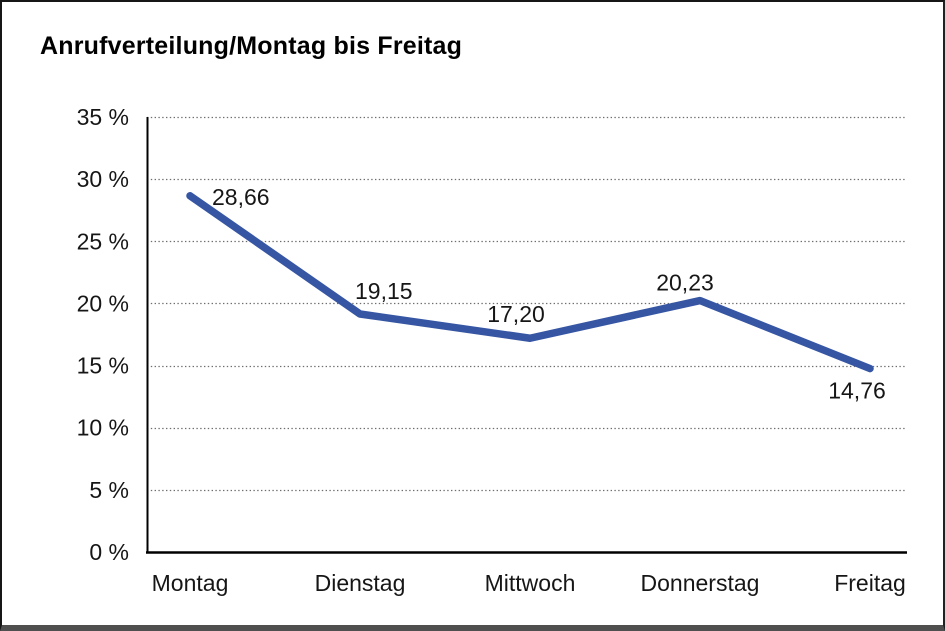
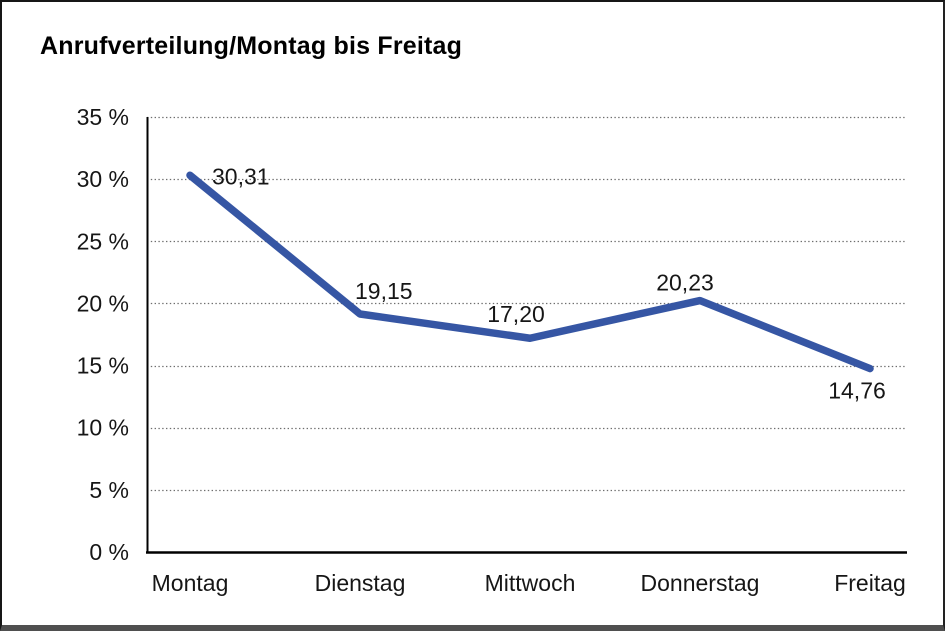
Montag: 28,66 -> 30,31
